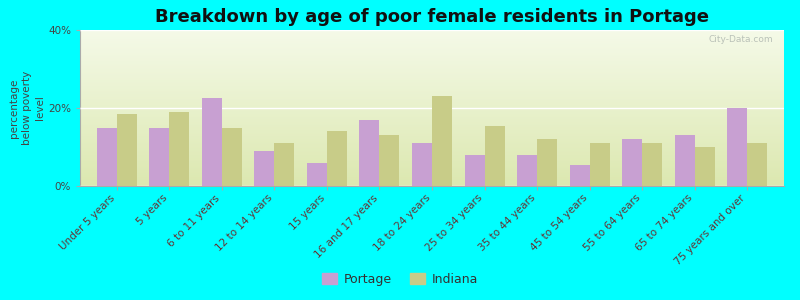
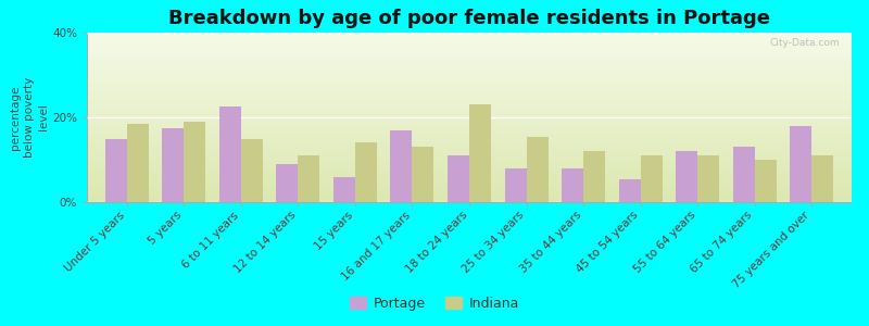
Portage/5 years: 15.0% -> 17.5%
Portage/75 years and over: 20.0% -> 18.0%
